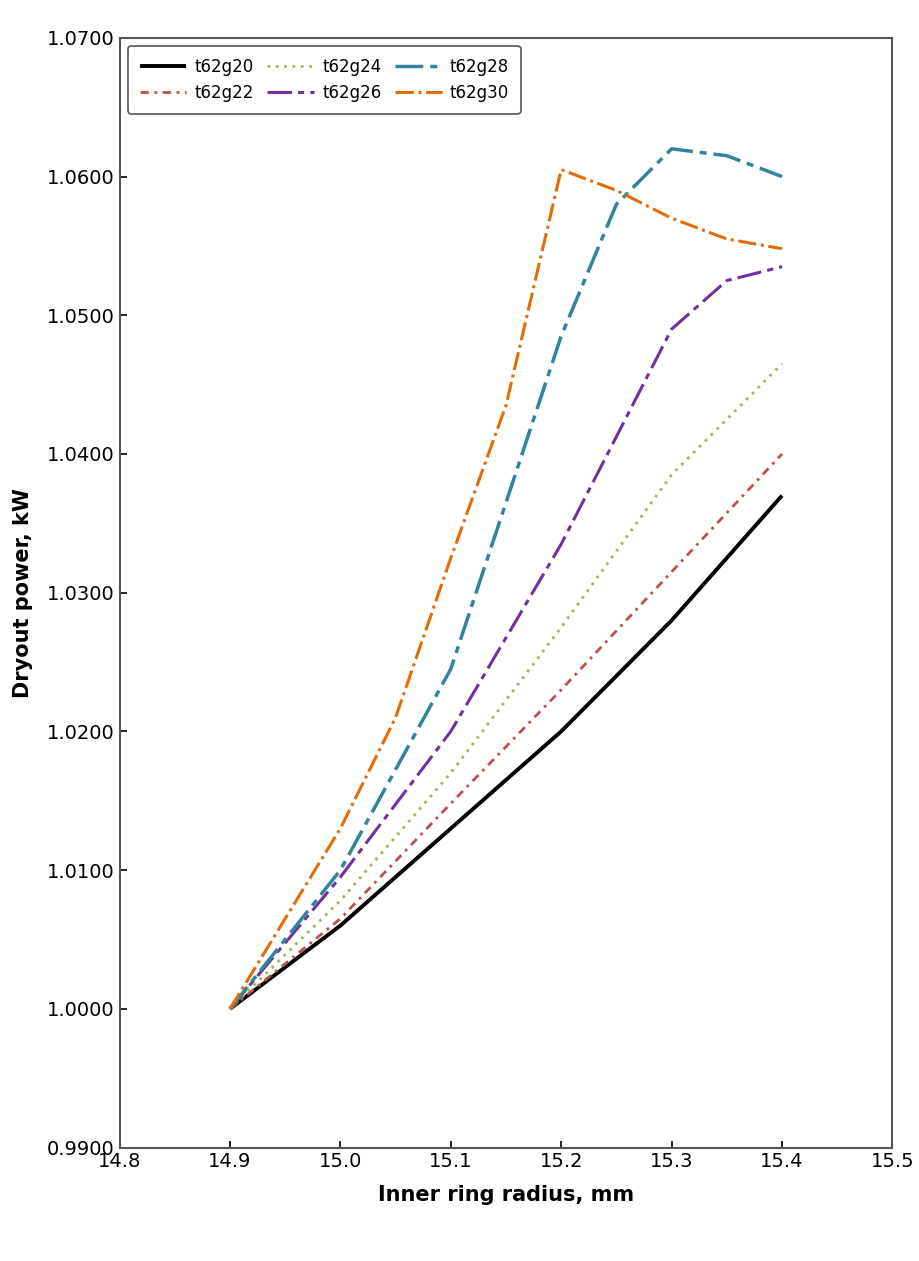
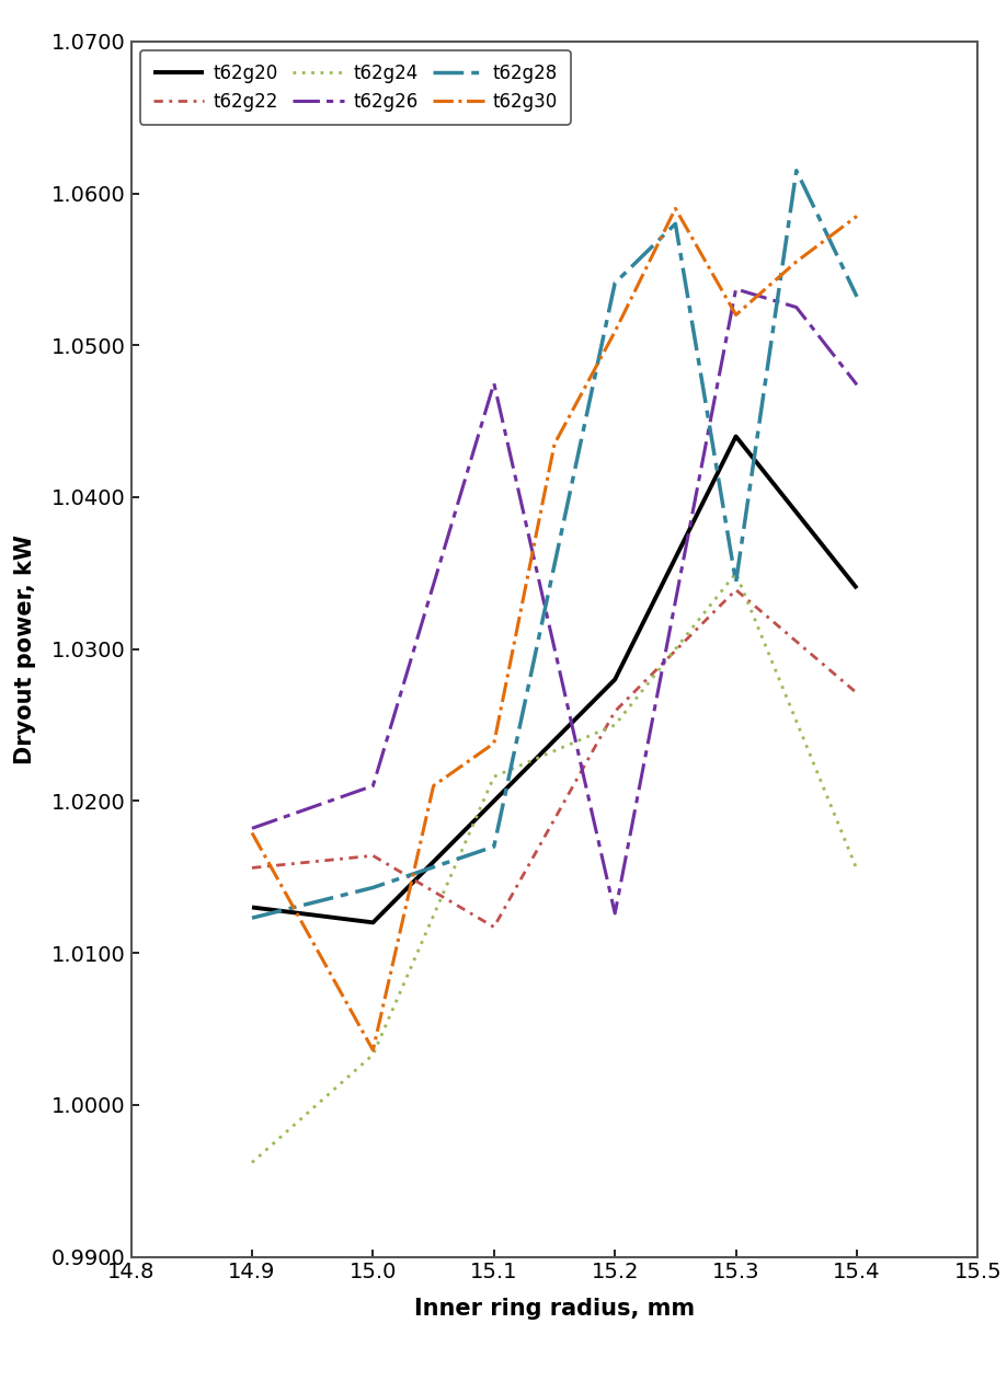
t62g20/14.9: 1.000 -> 1.013
t62g22/14.9: 1.0000 -> 1.0156
t62g24/14.9: 1.0000 -> 0.9962
t62g26/14.9: 1.0000 -> 1.0182
t62g28/14.9: 1.0000 -> 1.0123
t62g30/14.9: 1.0000 -> 1.0179
t62g20/15.0: 1.006 -> 1.012
t62g22/15.0: 1.0065 -> 1.0164
t62g24/15.0: 1.0078 -> 1.0033
t62g26/15.0: 1.0095 -> 1.0210
t62g28/15.0: 1.0100 -> 1.0143
t62g30/15.0: 1.0130 -> 1.0036
t62g20/15.1: 1.013 -> 1.020
t62g22/15.1: 1.0148 -> 1.0117
t62g24/15.1: 1.0170 -> 1.0216
t62g26/15.1: 1.0200 -> 1.0475
t62g28/15.1: 1.0245 -> 1.0170
t62g30/15.1: 1.0325 -> 1.0238
t62g20/15.2: 1.020 -> 1.028
t62g22/15.2: 1.0230 -> 1.0259
t62g24/15.2: 1.0275 -> 1.0250
t62g26/15.2: 1.0335 -> 1.0126
t62g28/15.2: 1.0485 -> 1.0541
t62g30/15.2: 1.0605 -> 1.0509
t62g20/15.3: 1.028 -> 1.044
t62g22/15.3: 1.0315 -> 1.0339
t62g24/15.3: 1.0385 -> 1.0350
t62g26/15.3: 1.0490 -> 1.0537
t62g28/15.3: 1.0620 -> 1.0344
t62g30/15.3: 1.0570 -> 1.0520
t62g20/15.4: 1.037 -> 1.034
t62g22/15.4: 1.0400 -> 1.0271
t62g24/15.4: 1.0465 -> 1.0155
t62g26/15.4: 1.0535 -> 1.0474
t62g28/15.4: 1.0600 -> 1.0532
t62g30/15.4: 1.0548 -> 1.0585
